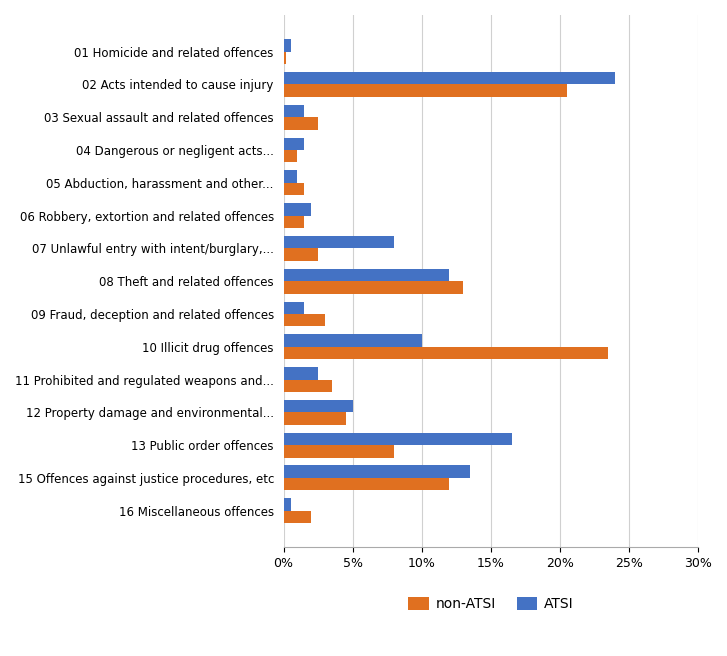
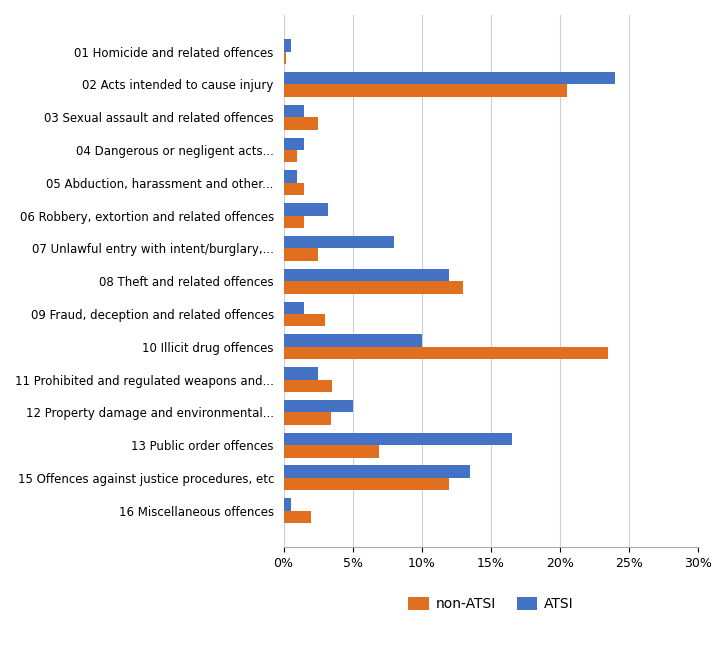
ATSI/06 Robbery, extortion and related offences: 2.0% -> 3.2%
non-ATSI/12 Property damage and environmental...: 4.5% -> 3.4%
non-ATSI/13 Public order offences: 8.0% -> 6.9%
